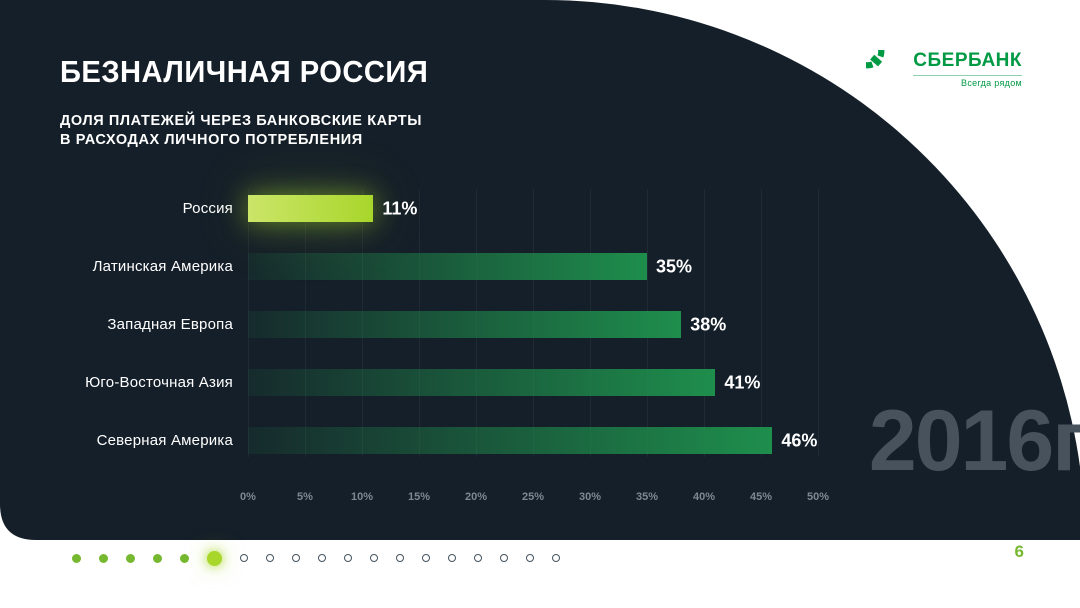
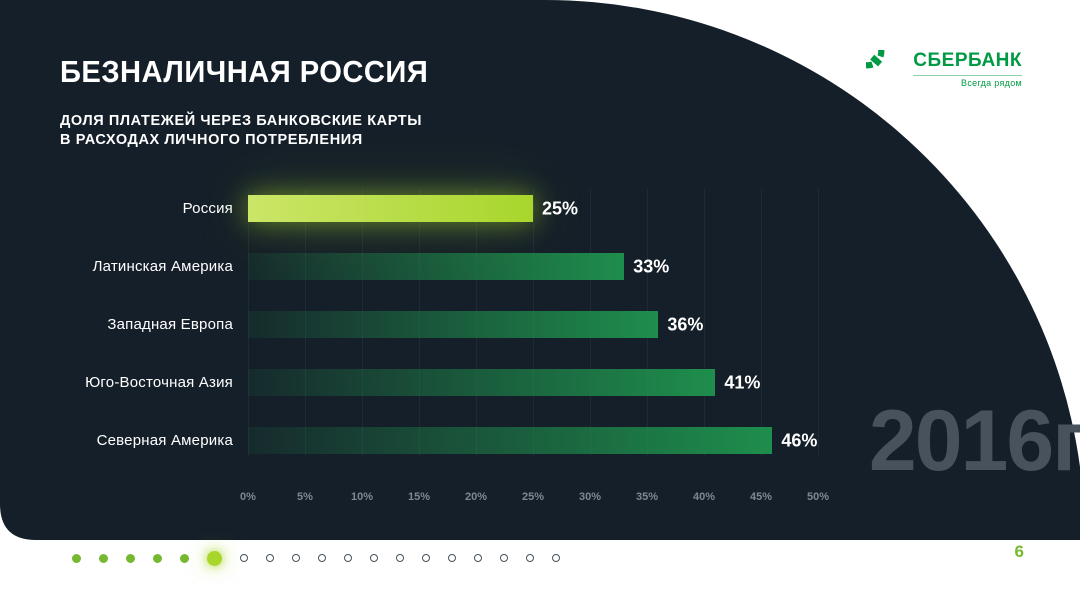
Россия: 11% -> 25%
Латинская Америка: 35% -> 33%
Западная Европа: 38% -> 36%
